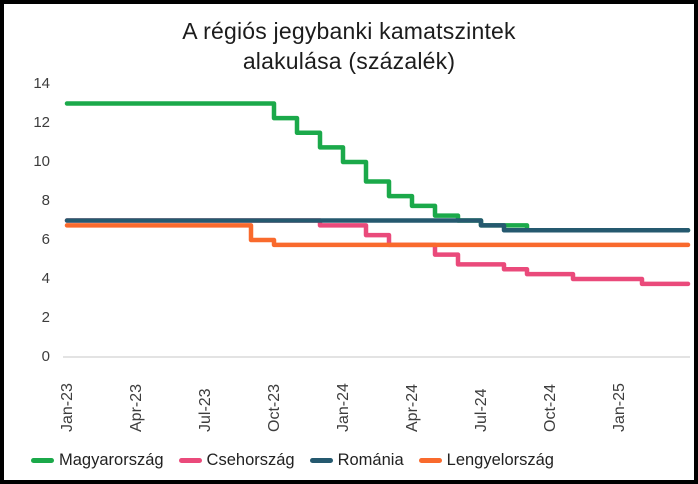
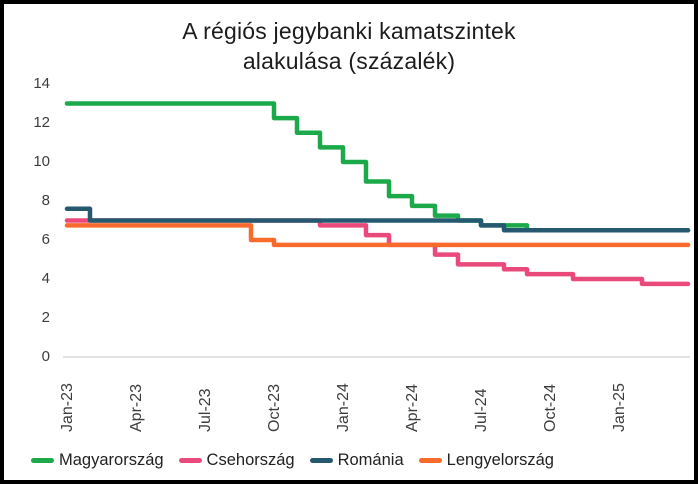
Románia/Jan-23: 7.0 -> 7.6
